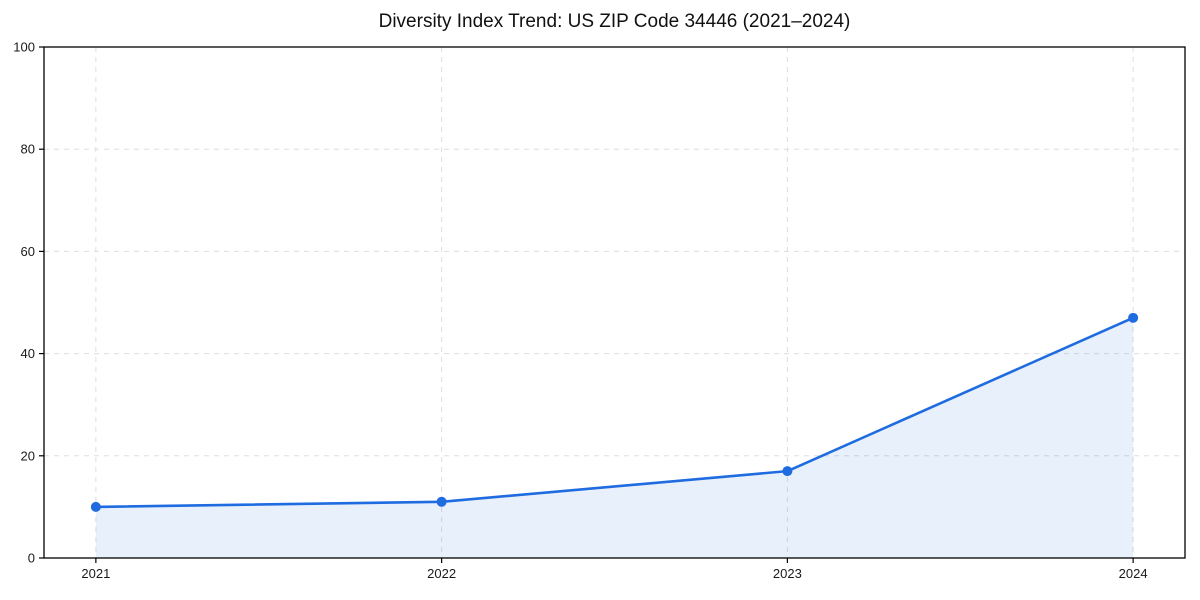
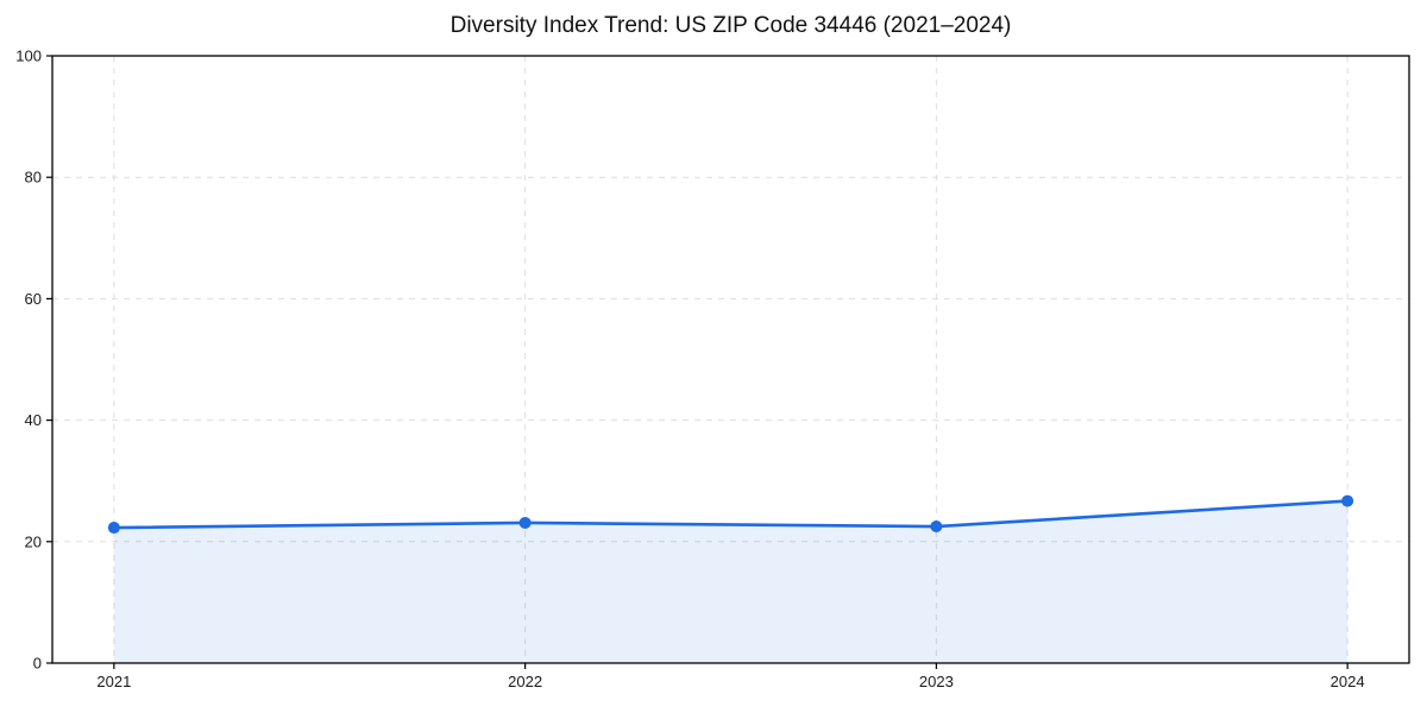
2021: 10 -> 22
2022: 11 -> 23
2023: 17 -> 22
2024: 47 -> 27
